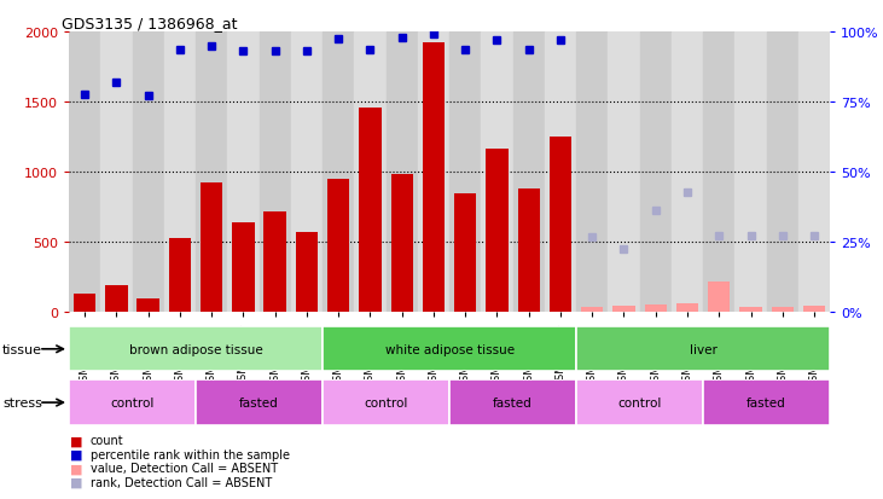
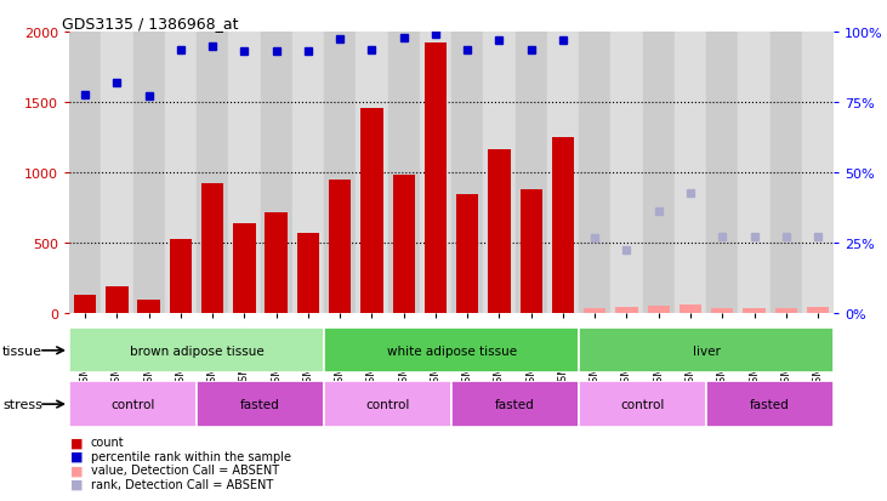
GSM184434: 210 -> 30
